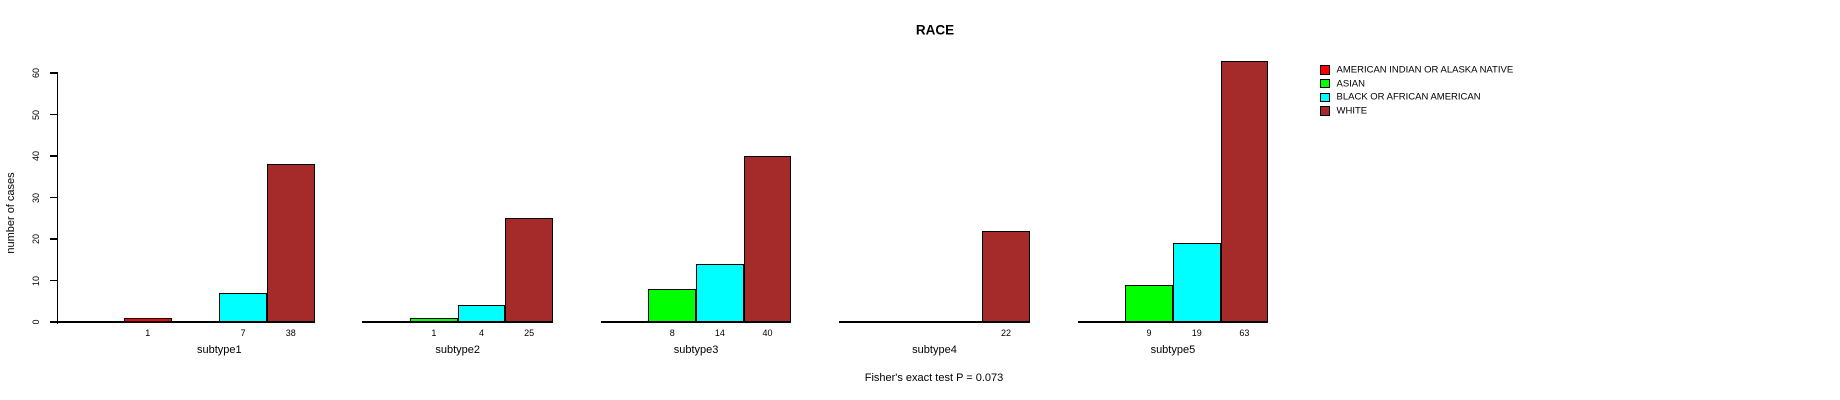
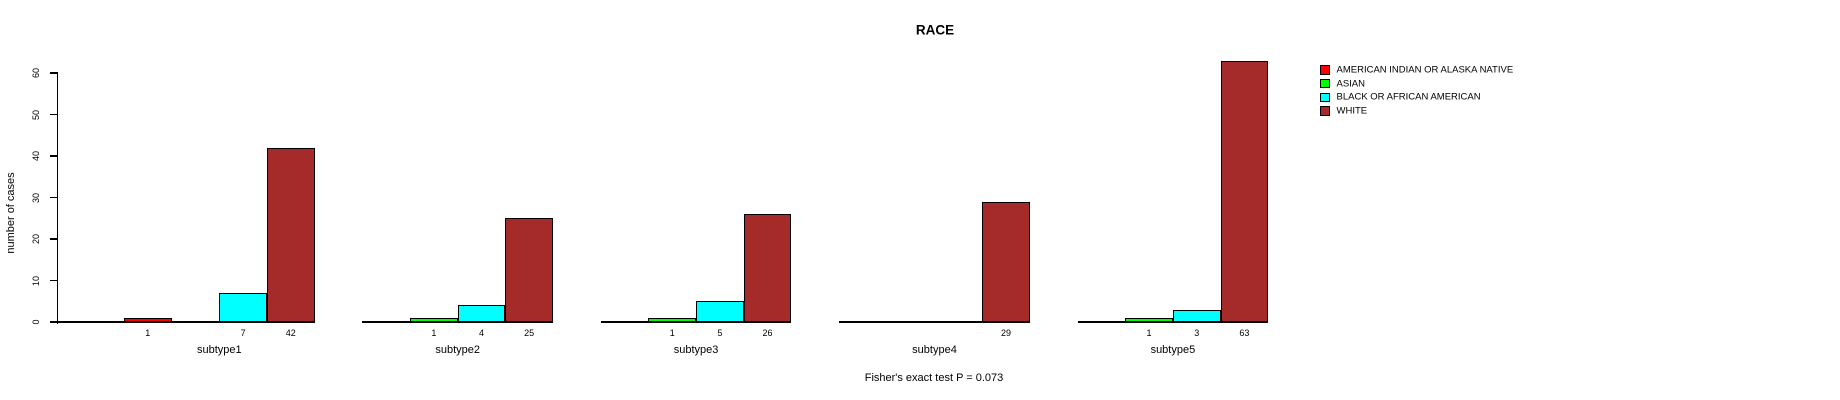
WHITE/subtype1: 38 -> 42
ASIAN/subtype3: 8 -> 1
BLACK OR AFRICAN AMERICAN/subtype3: 14 -> 5
WHITE/subtype3: 40 -> 26
WHITE/subtype4: 22 -> 29
ASIAN/subtype5: 9 -> 1
BLACK OR AFRICAN AMERICAN/subtype5: 19 -> 3
